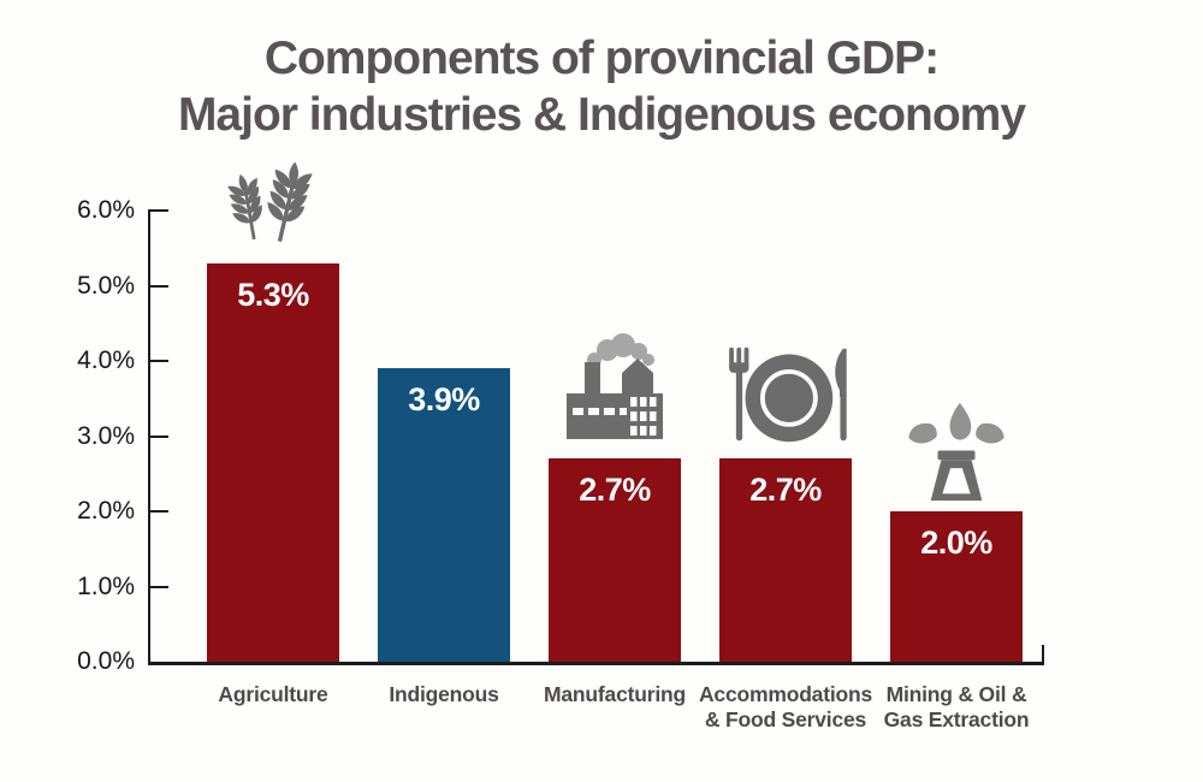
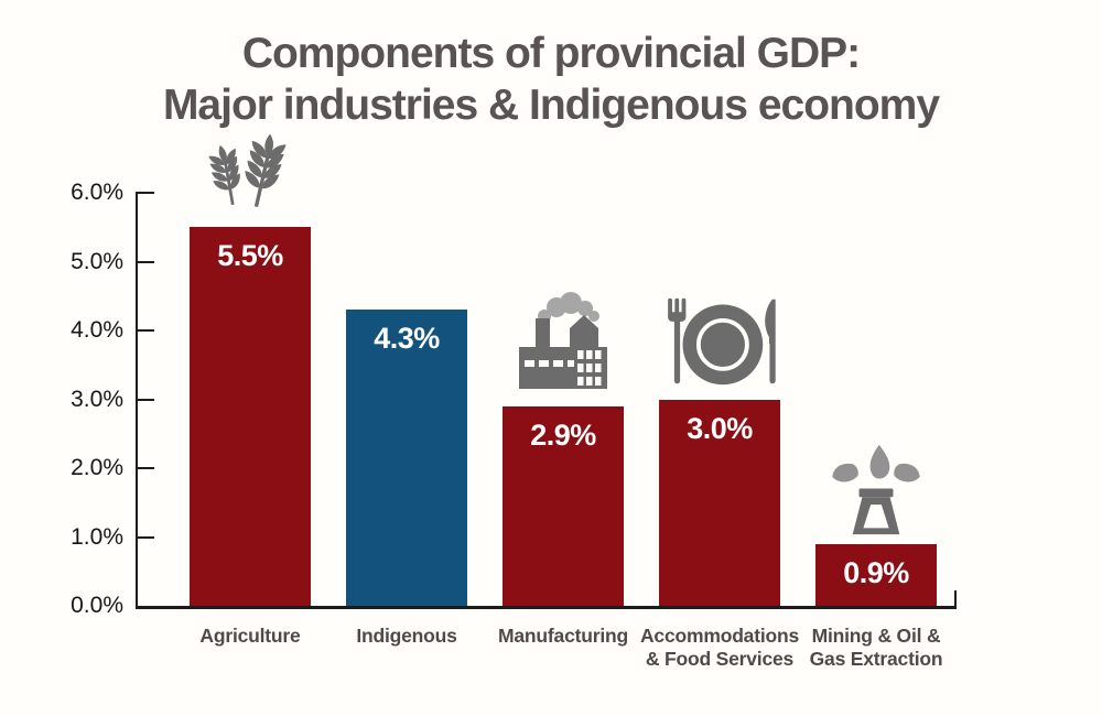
Agriculture: 5.3% -> 5.5%
Indigenous: 3.9% -> 4.3%
Manufacturing: 2.7% -> 2.9%
Accommodations & Food Services: 2.7% -> 3.0%
Mining & Oil & Gas Extraction: 2.0% -> 0.9%
